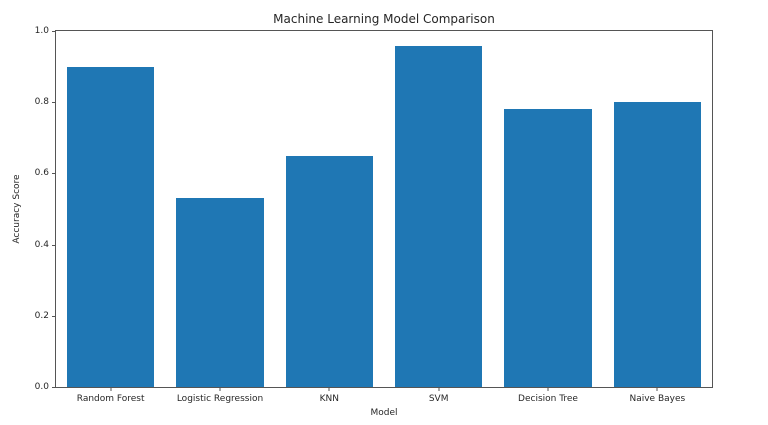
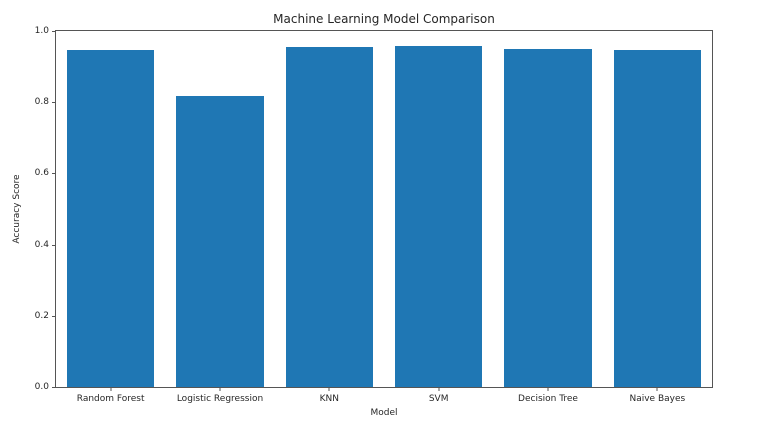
Random Forest: 0.90 -> 0.95
Logistic Regression: 0.53 -> 0.82
KNN: 0.65 -> 0.95
Decision Tree: 0.78 -> 0.95
Naive Bayes: 0.80 -> 0.95
